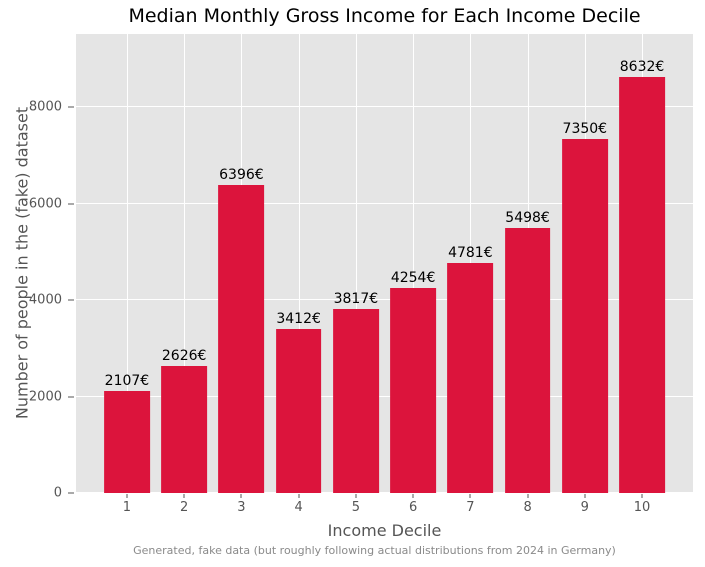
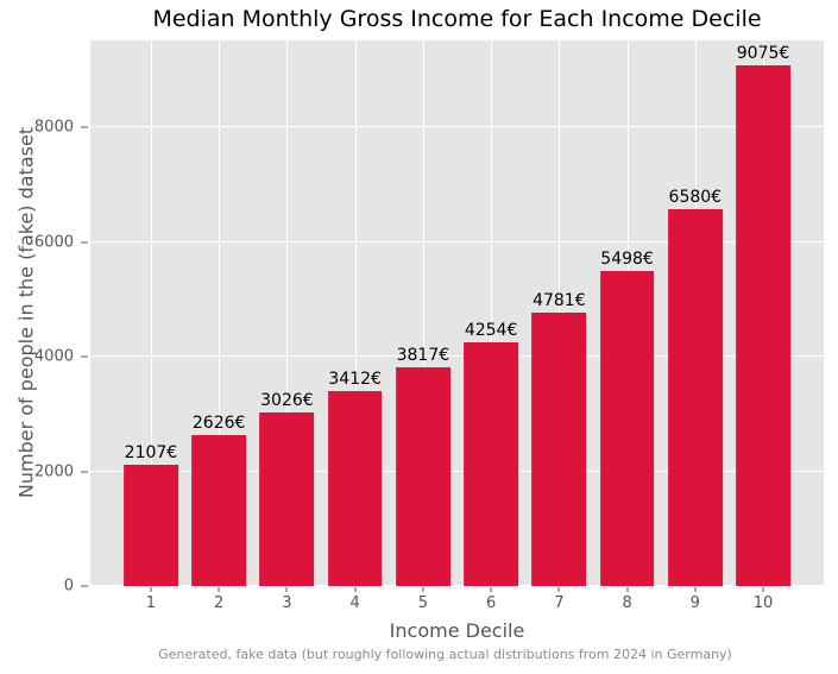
3: 6396 -> 3026
9: 7350 -> 6580
10: 8632 -> 9075
